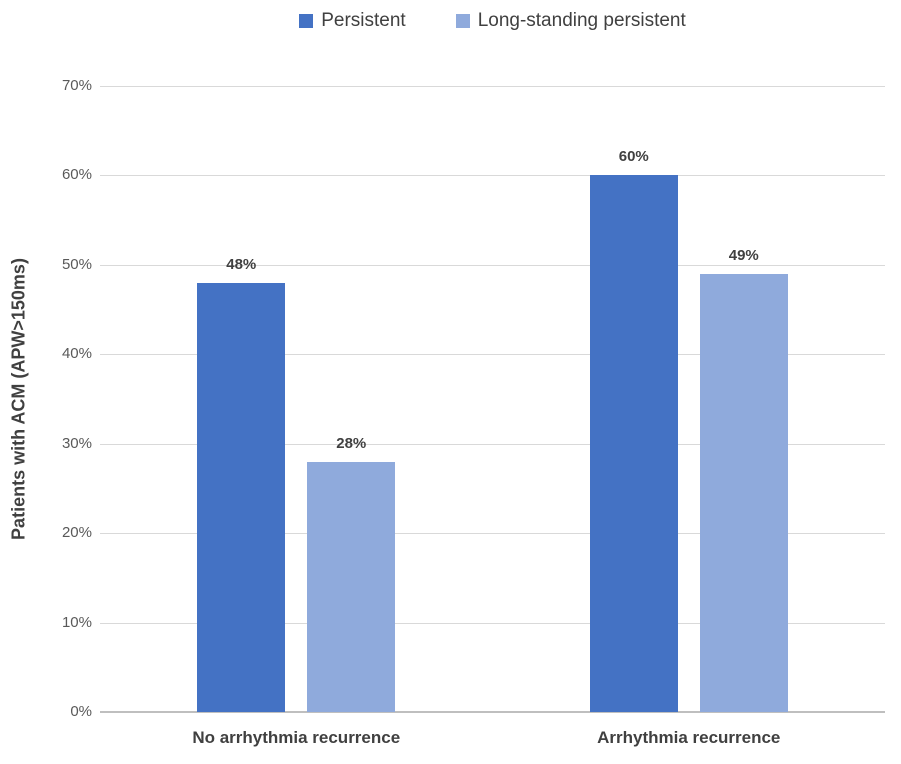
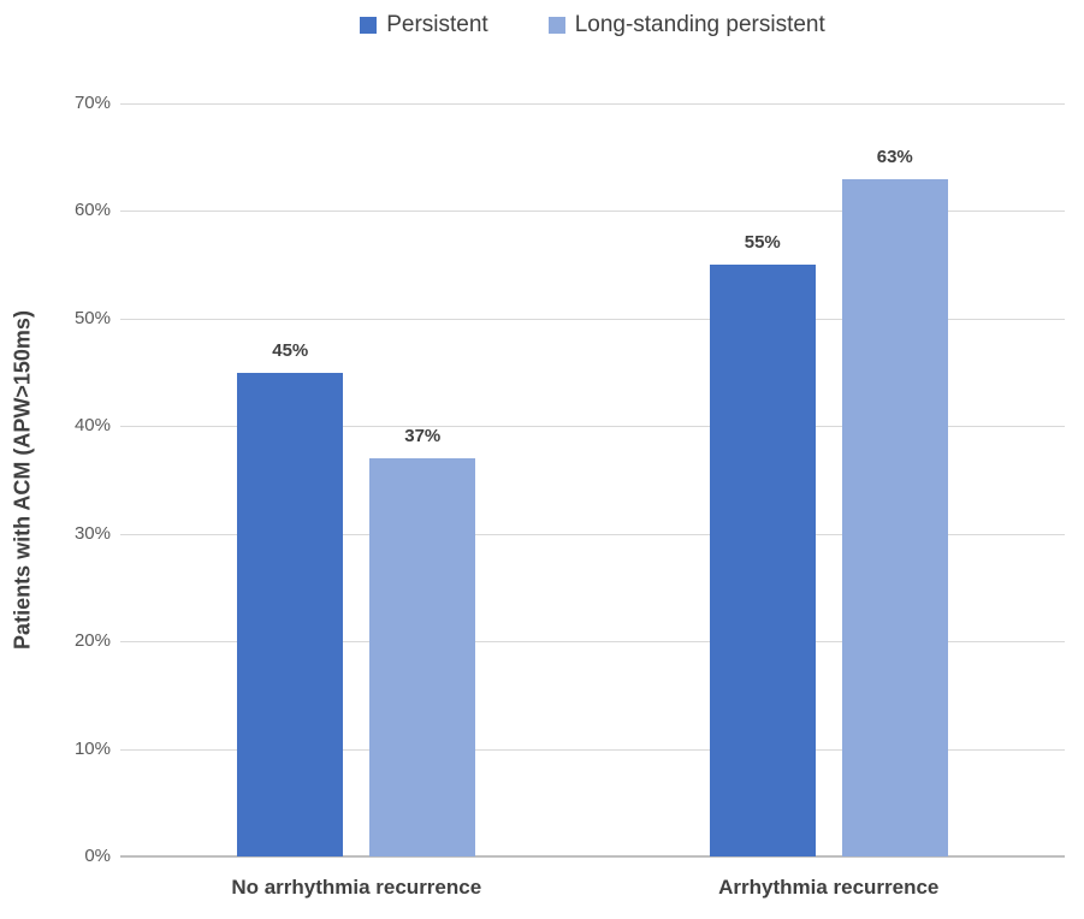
Persistent/No arrhythmia recurrence: 48% -> 45%
Long-standing persistent/No arrhythmia recurrence: 28% -> 37%
Persistent/Arrhythmia recurrence: 60% -> 55%
Long-standing persistent/Arrhythmia recurrence: 49% -> 63%
